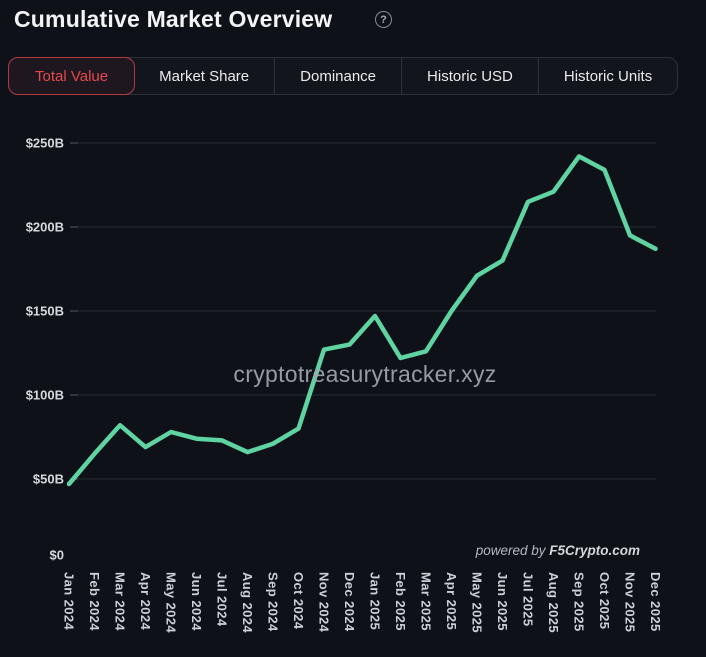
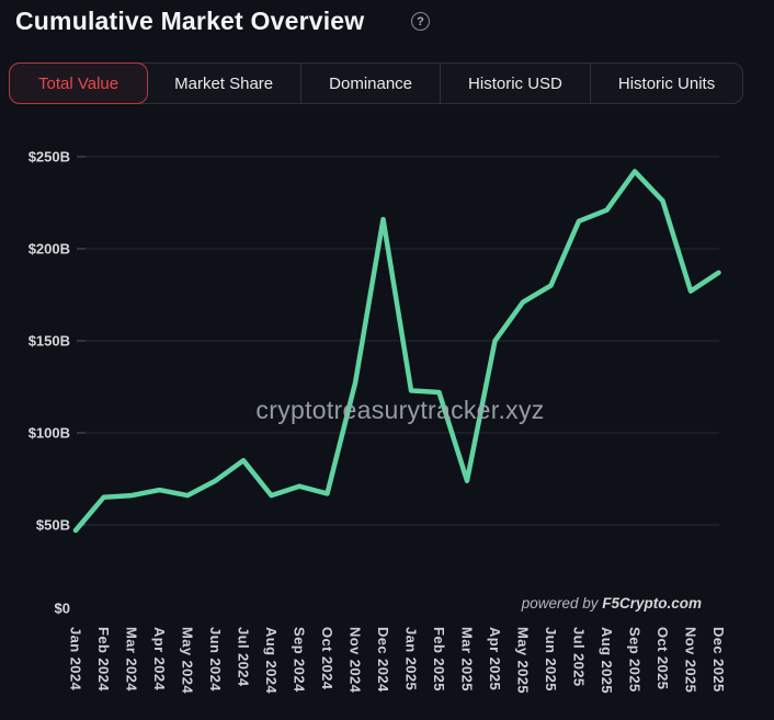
Mar 2024: $82B -> $66B
May 2024: $78B -> $66B
Jul 2024: $73B -> $85B
Oct 2024: $80B -> $67B
Dec 2024: $130B -> $216B
Jan 2025: $147B -> $123B
Mar 2025: $126B -> $74B
Oct 2025: $234B -> $226B
Nov 2025: $195B -> $177B
